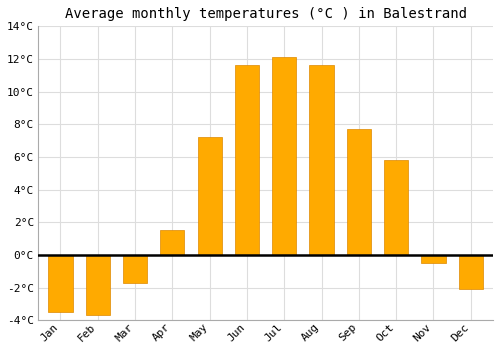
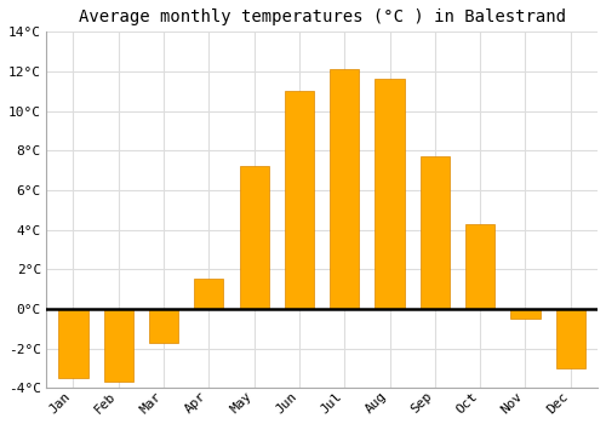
Jun: 11.6°C -> 11.0°C
Oct: 5.8°C -> 4.3°C
Dec: -2.1°C -> -3.0°C
